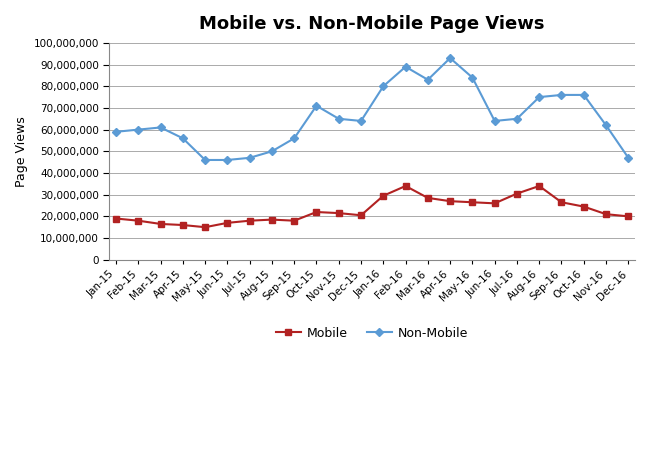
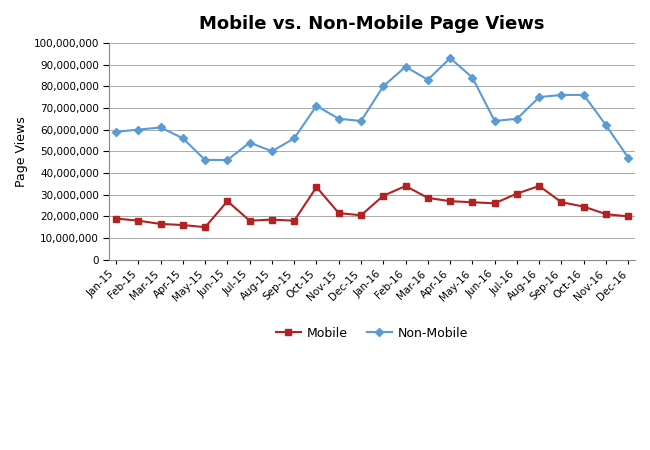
Mobile/Jun-15: 17,000,000 -> 27,000,000
Non-Mobile/Jul-15: 47,000,000 -> 54,000,000
Mobile/Oct-15: 22,000,000 -> 33,500,000
